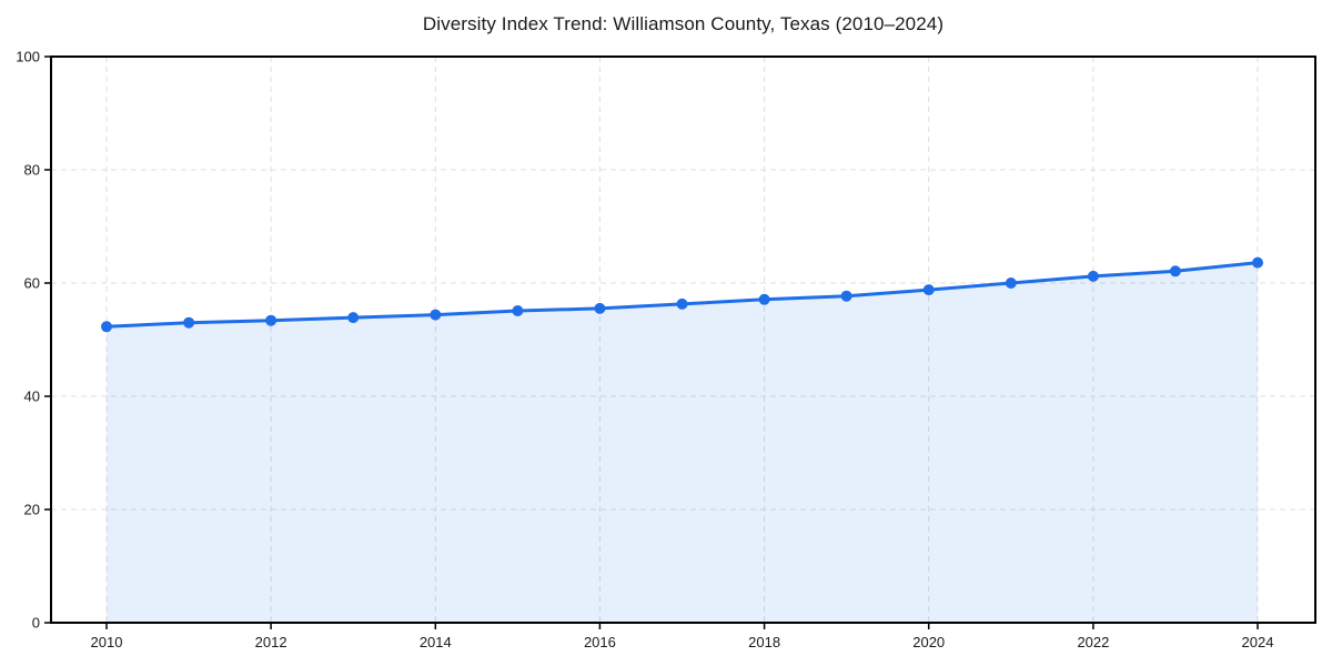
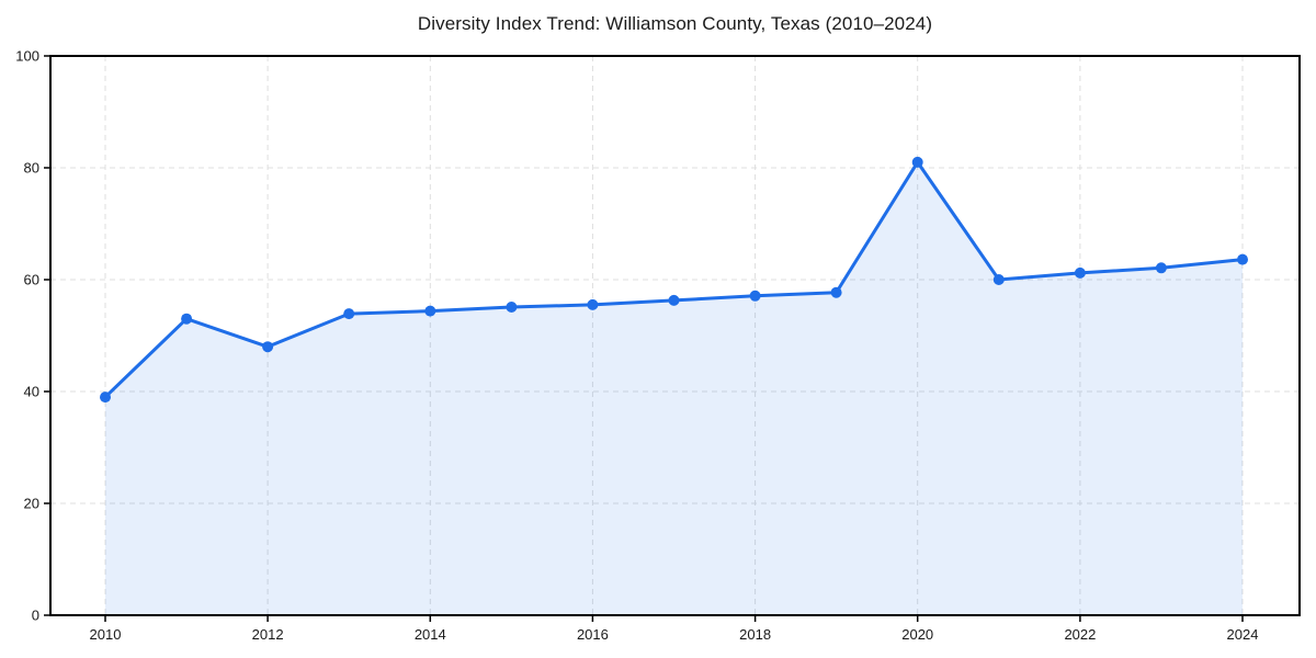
2010: 52 -> 39
2012: 53 -> 48
2020: 59 -> 81
